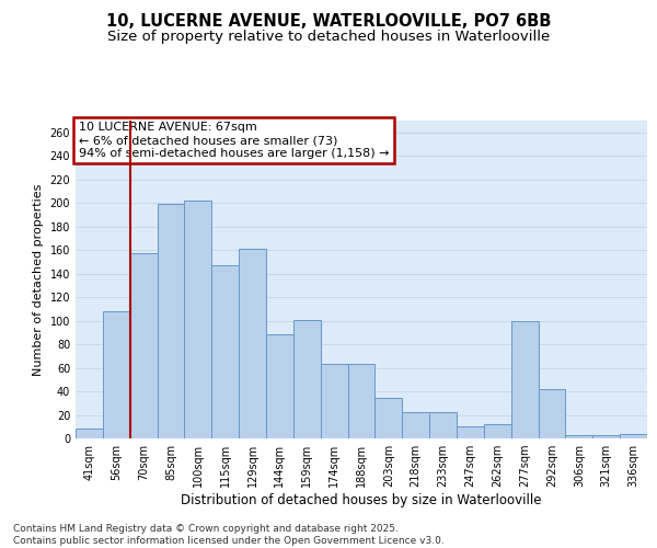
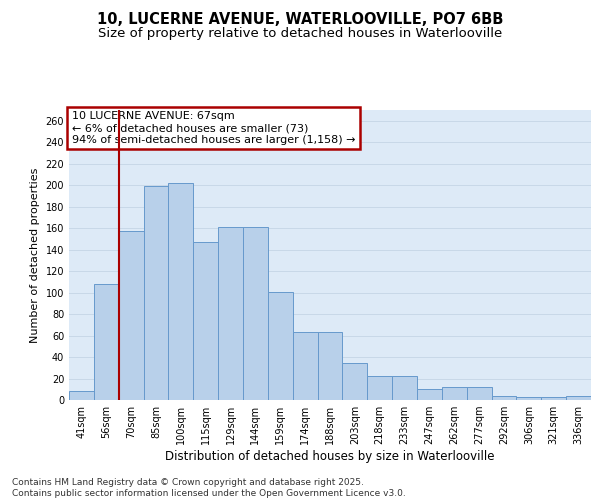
144sqm: 88 -> 161
277sqm: 100 -> 12
292sqm: 42 -> 4
